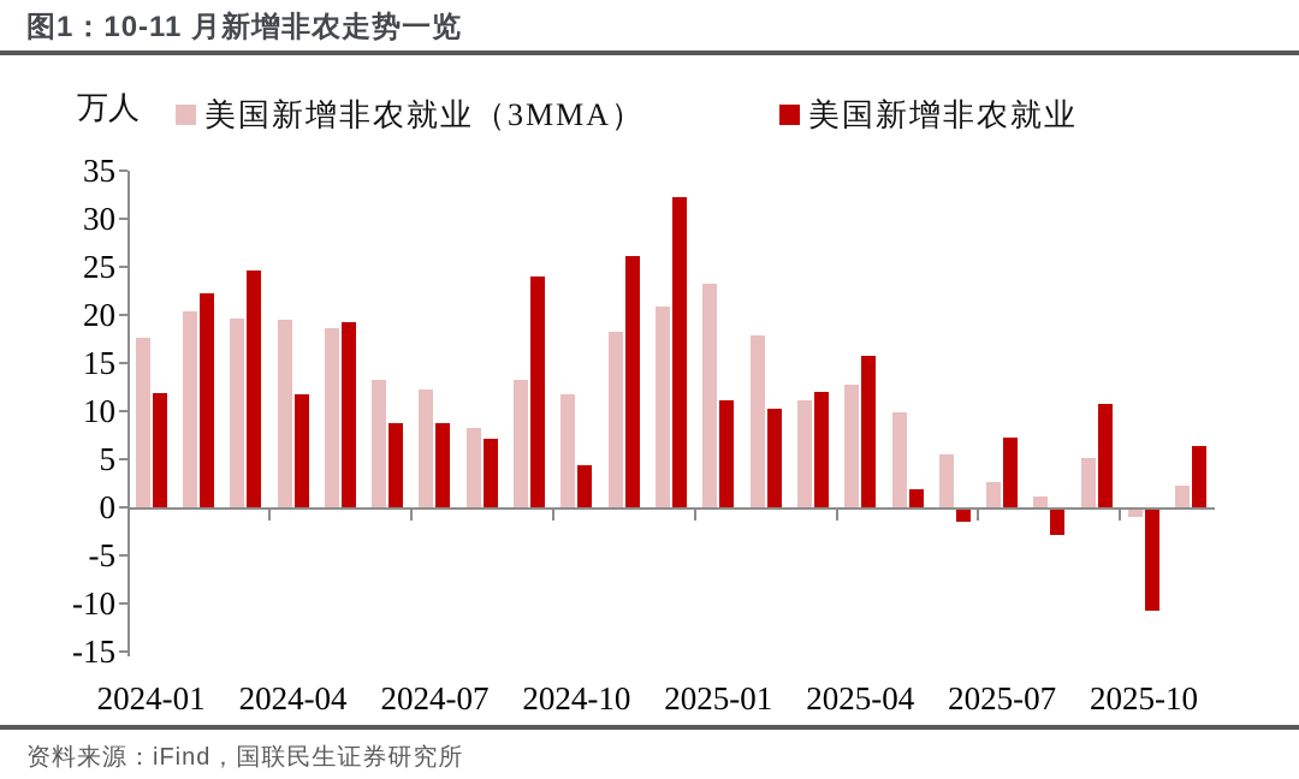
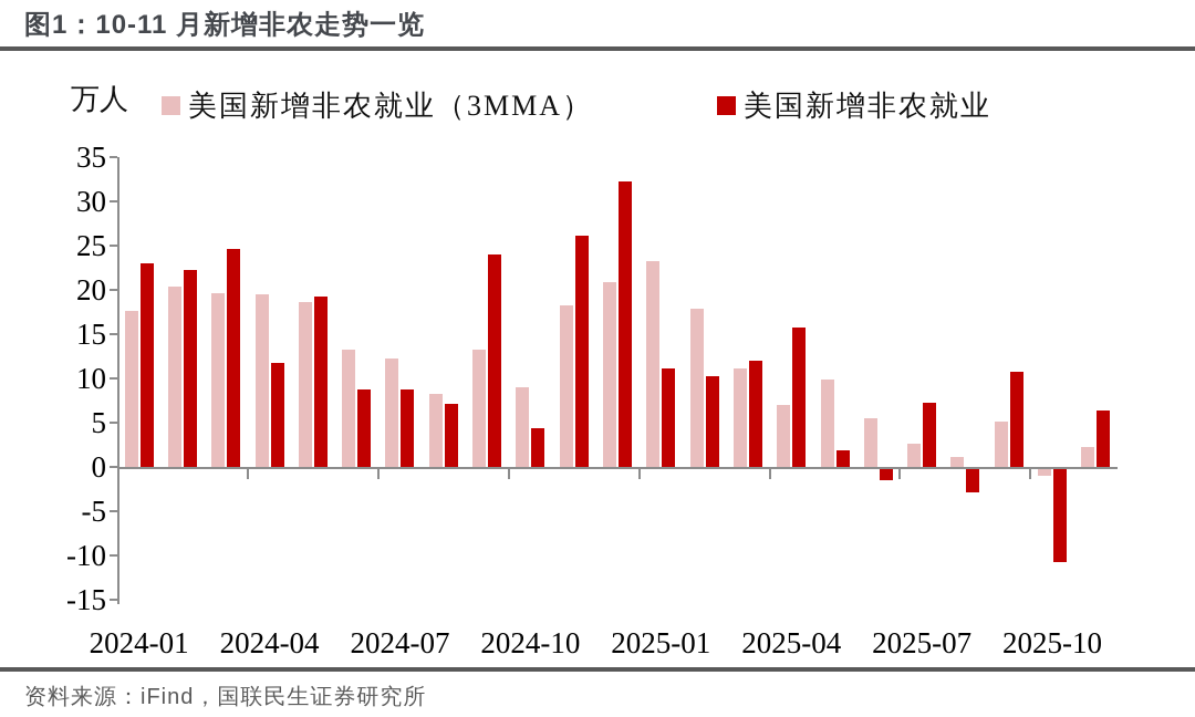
美国新增非农就业/2024-01: 12 -> 23
美国新增非农就业（3MMA）/2024-10: 12 -> 9
美国新增非农就业（3MMA）/2025-04: 13 -> 7
